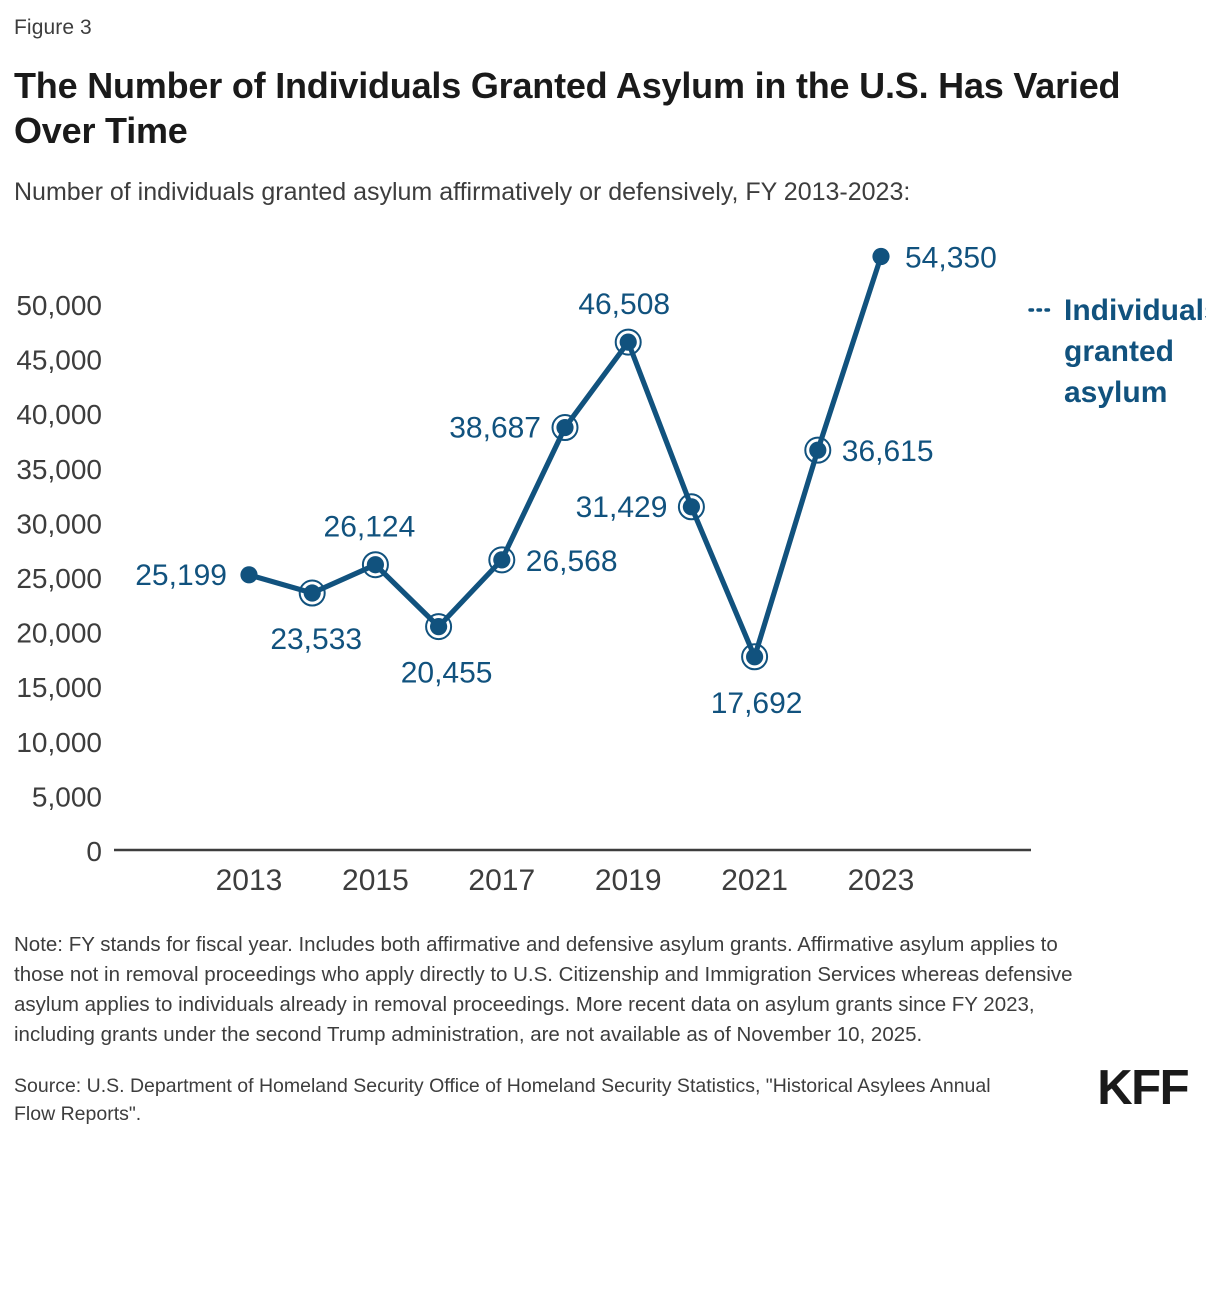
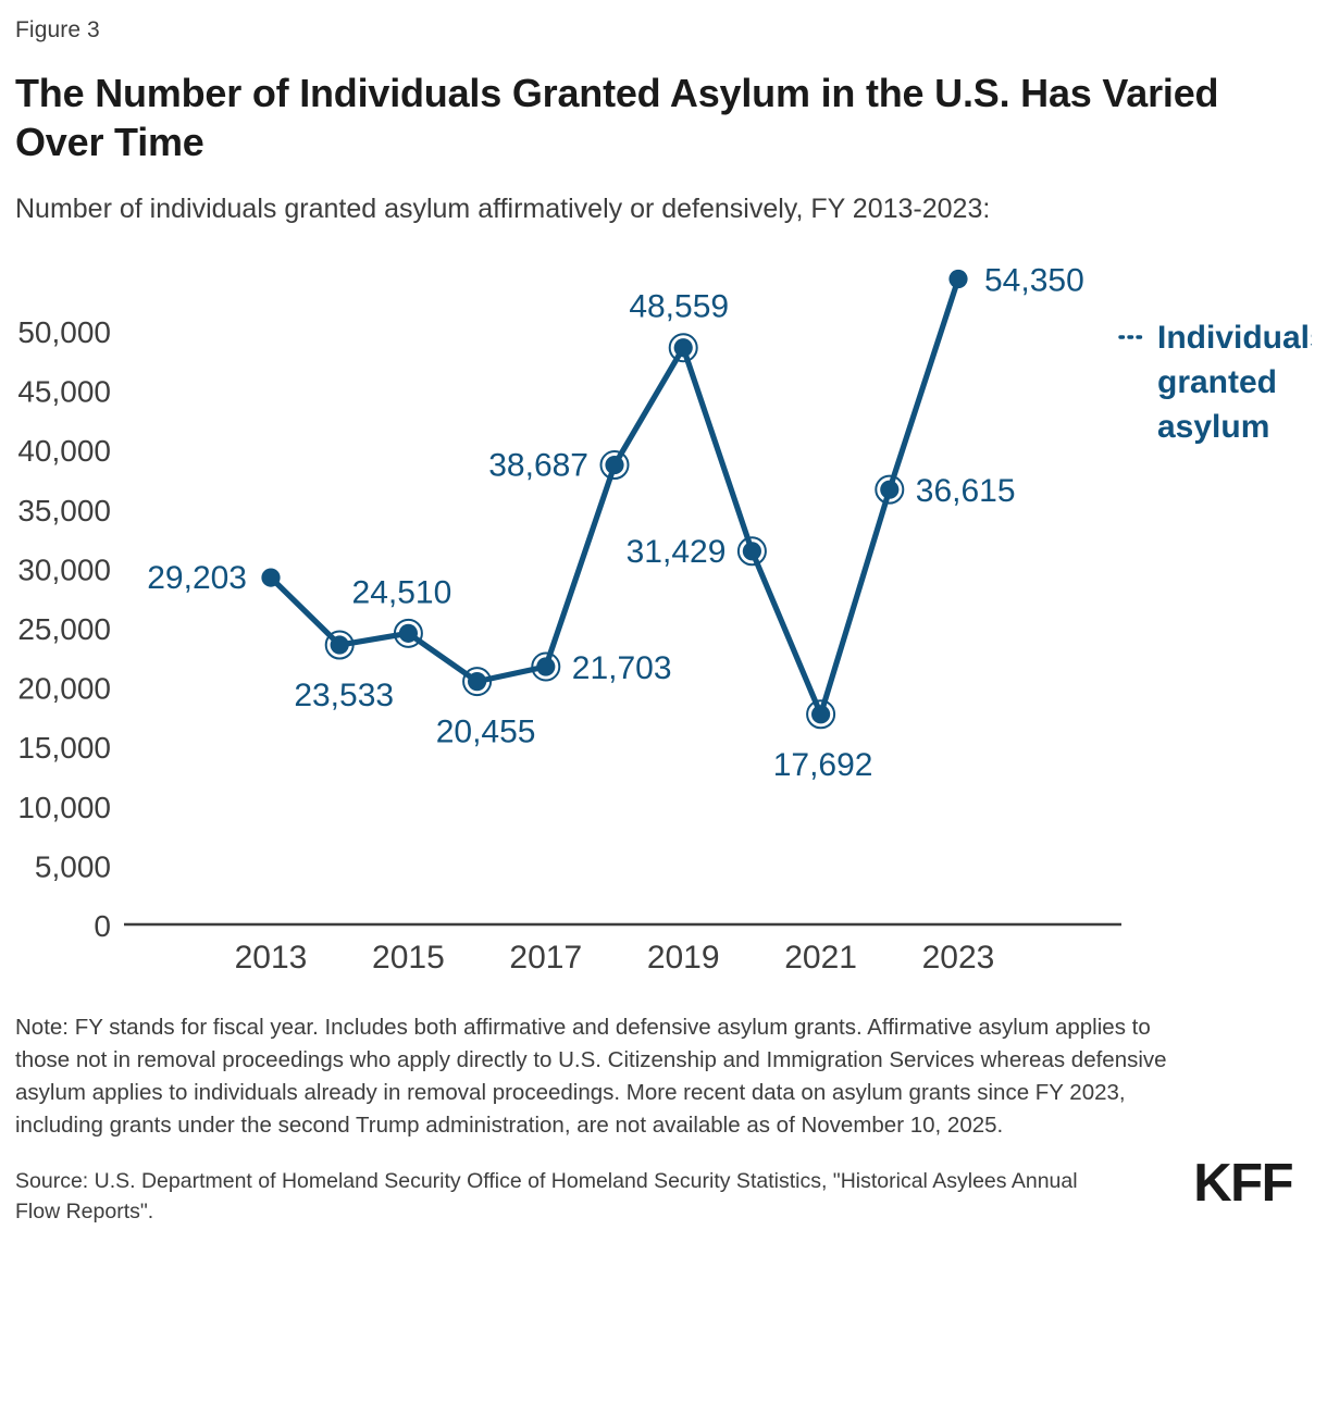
2013: 25,199 -> 29,203
2015: 26,124 -> 24,510
2017: 26,568 -> 21,703
2019: 46,508 -> 48,559
